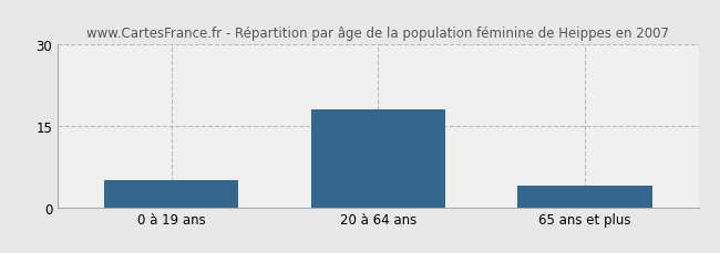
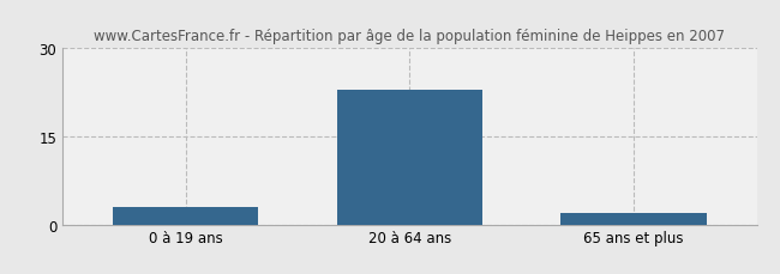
0 à 19 ans: 5 -> 3
20 à 64 ans: 18 -> 23
65 ans et plus: 4 -> 2
